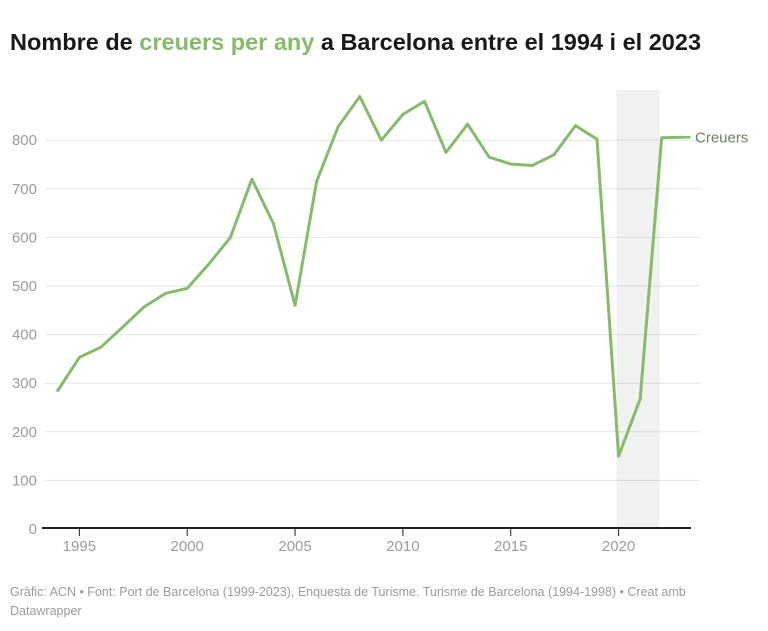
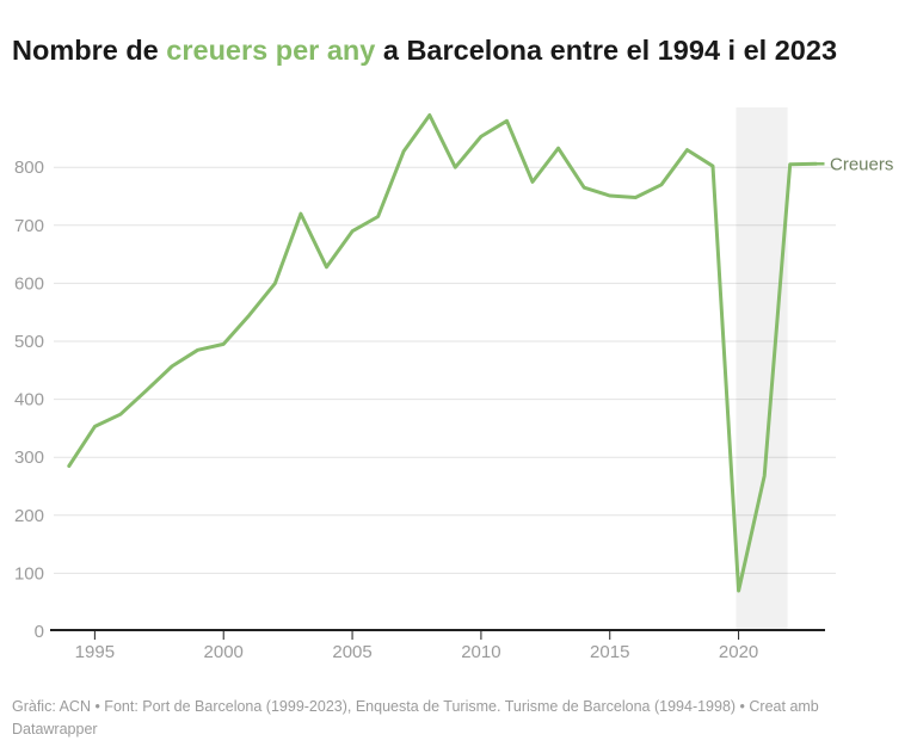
2005: 460 -> 690
2020: 150 -> 70
